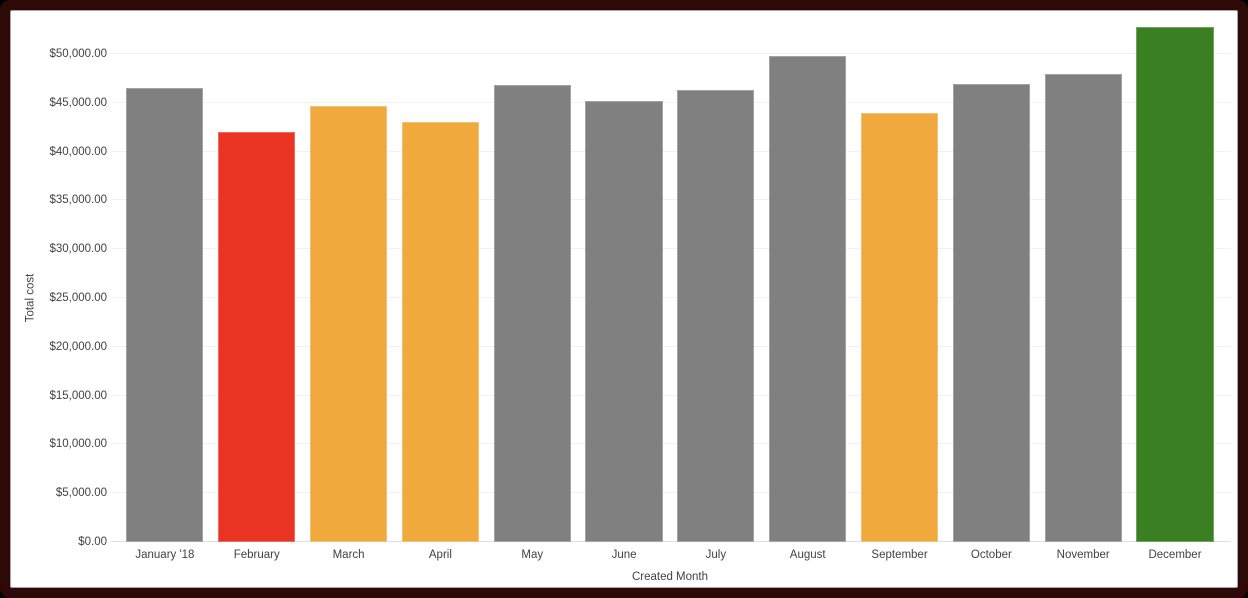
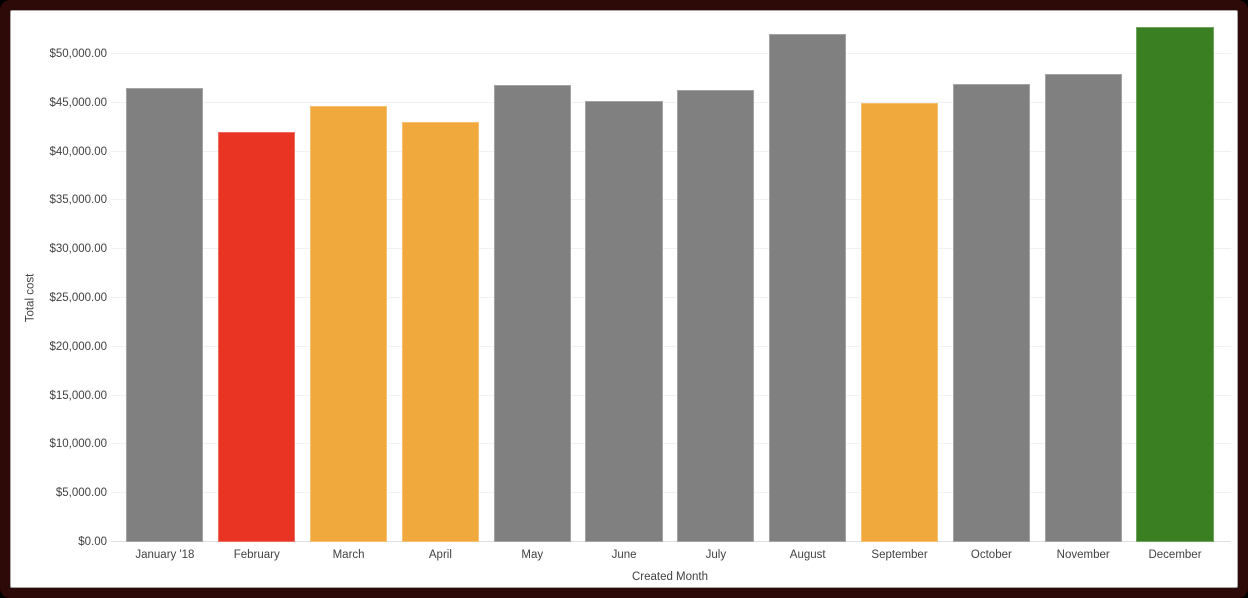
August: $50000 -> $52000
September: $44000 -> $45000
